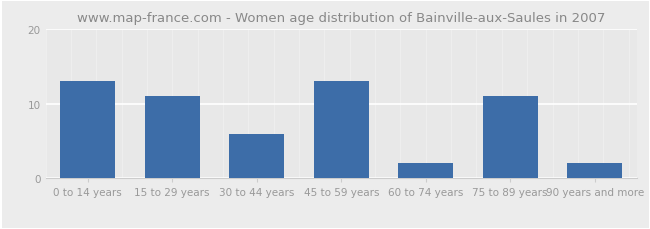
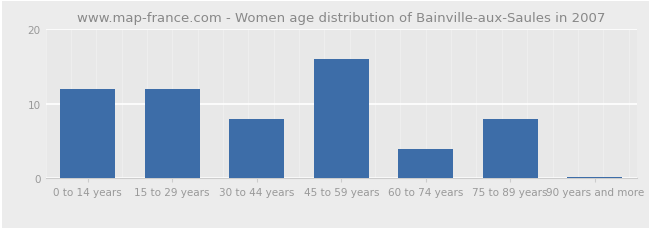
0 to 14 years: 13.0 -> 12.0
15 to 29 years: 11.0 -> 12.0
30 to 44 years: 6.0 -> 8.0
45 to 59 years: 13.0 -> 16.0
60 to 74 years: 2.0 -> 4.0
75 to 89 years: 11.0 -> 8.0
90 years and more: 2.0 -> 0.2
